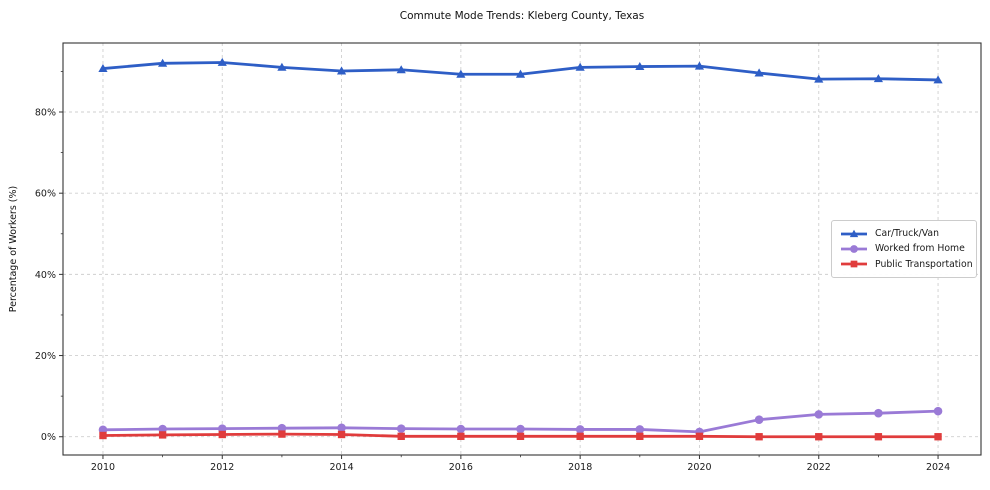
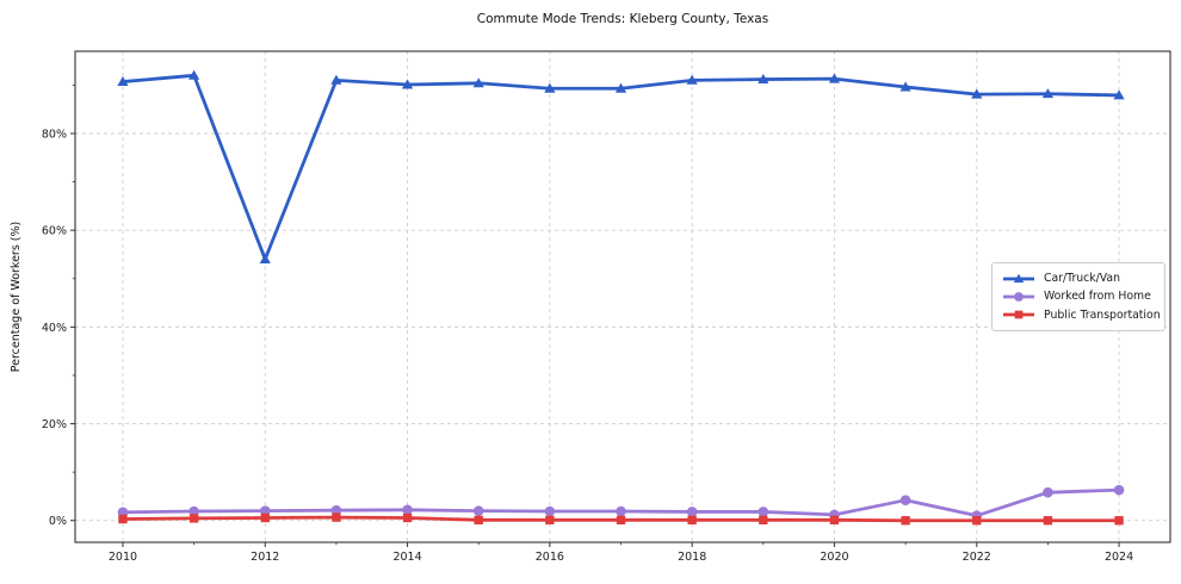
Car/Truck/Van/2012: 92% -> 54%
Worked from Home/2022: 6% -> 1%
